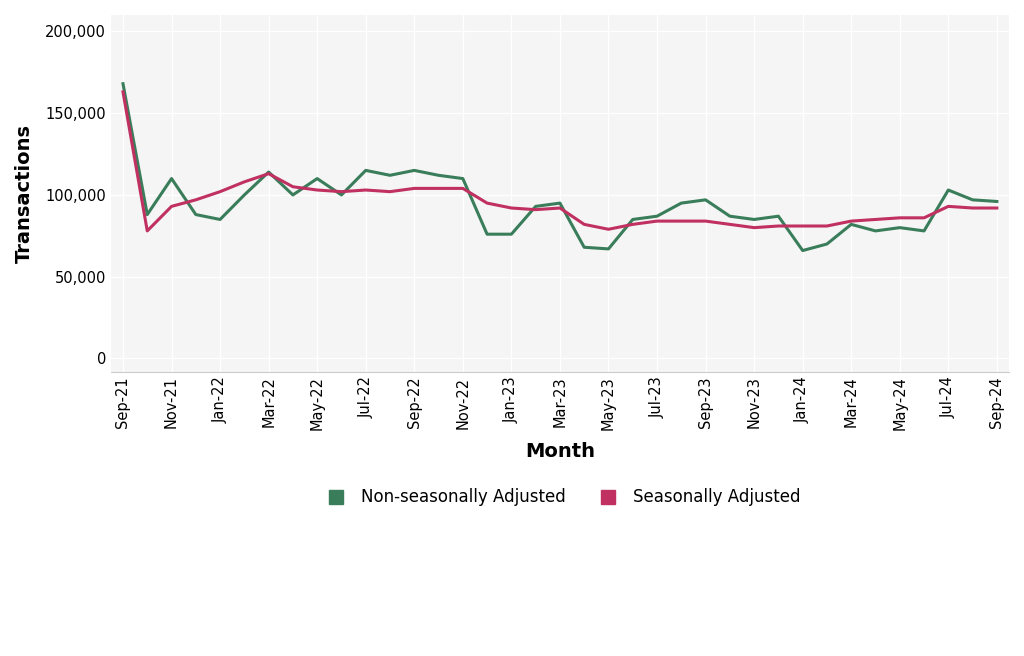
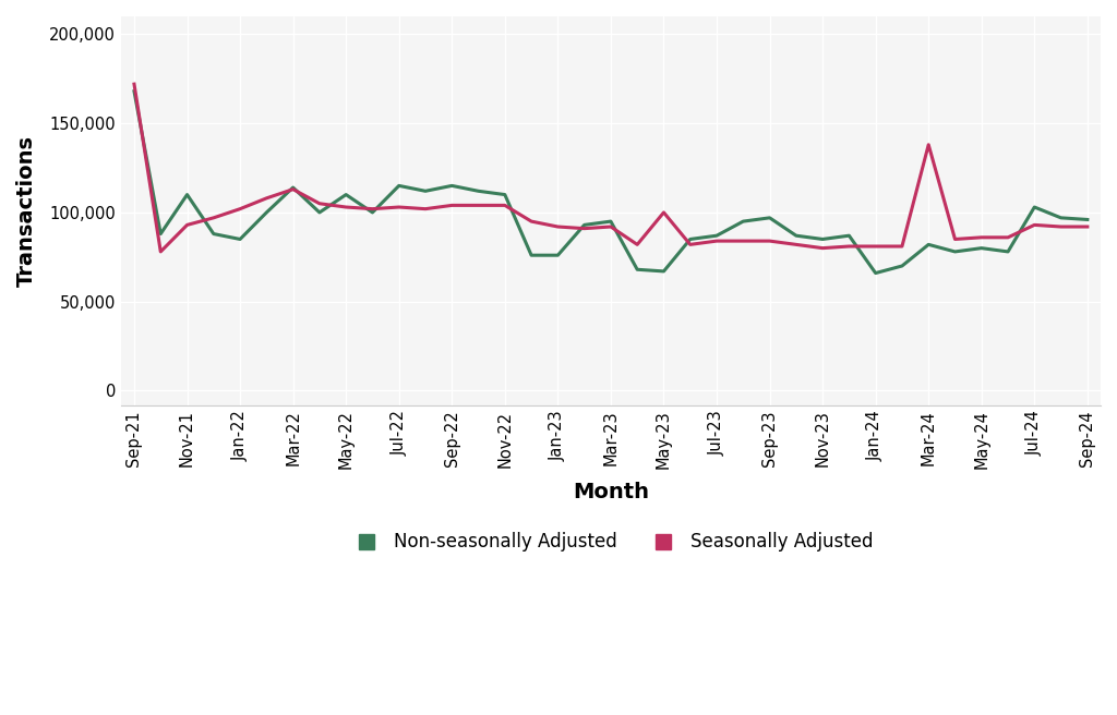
Seasonally Adjusted/Sep-21: 163,000 -> 172,000
Seasonally Adjusted/May-23: 79,000 -> 100,000
Seasonally Adjusted/Mar-24: 84,000 -> 138,000
